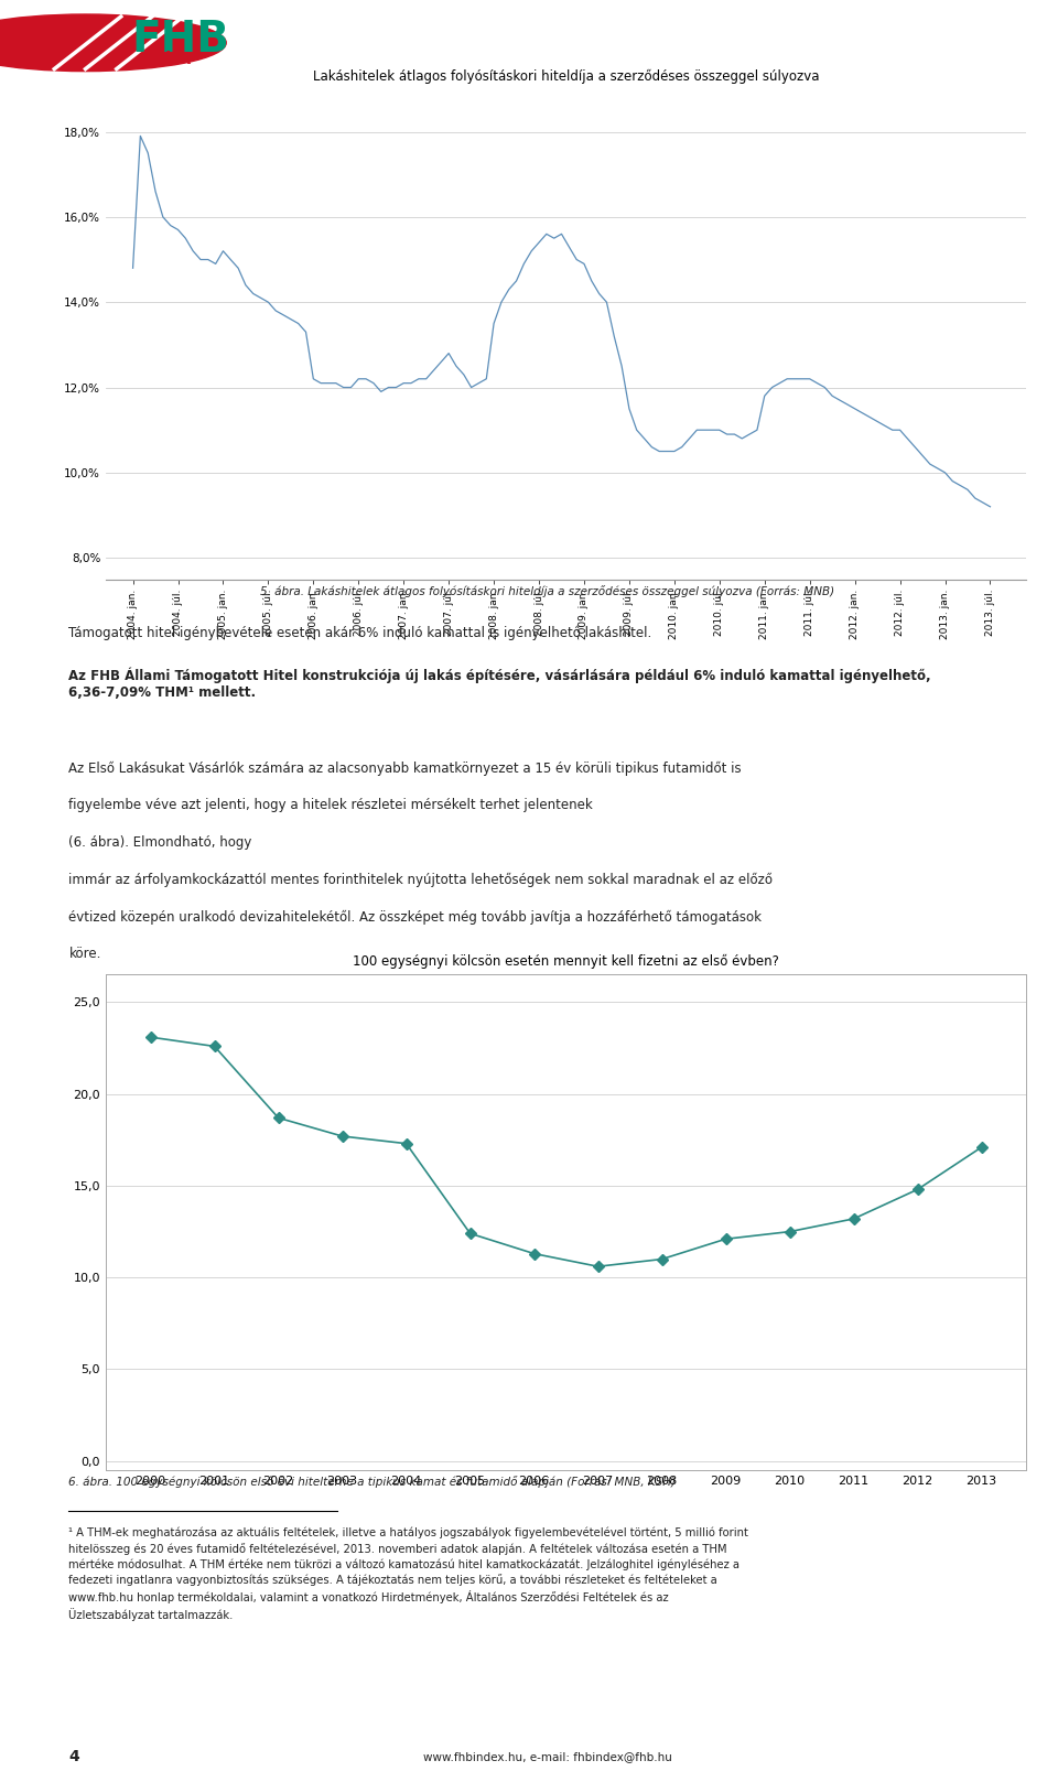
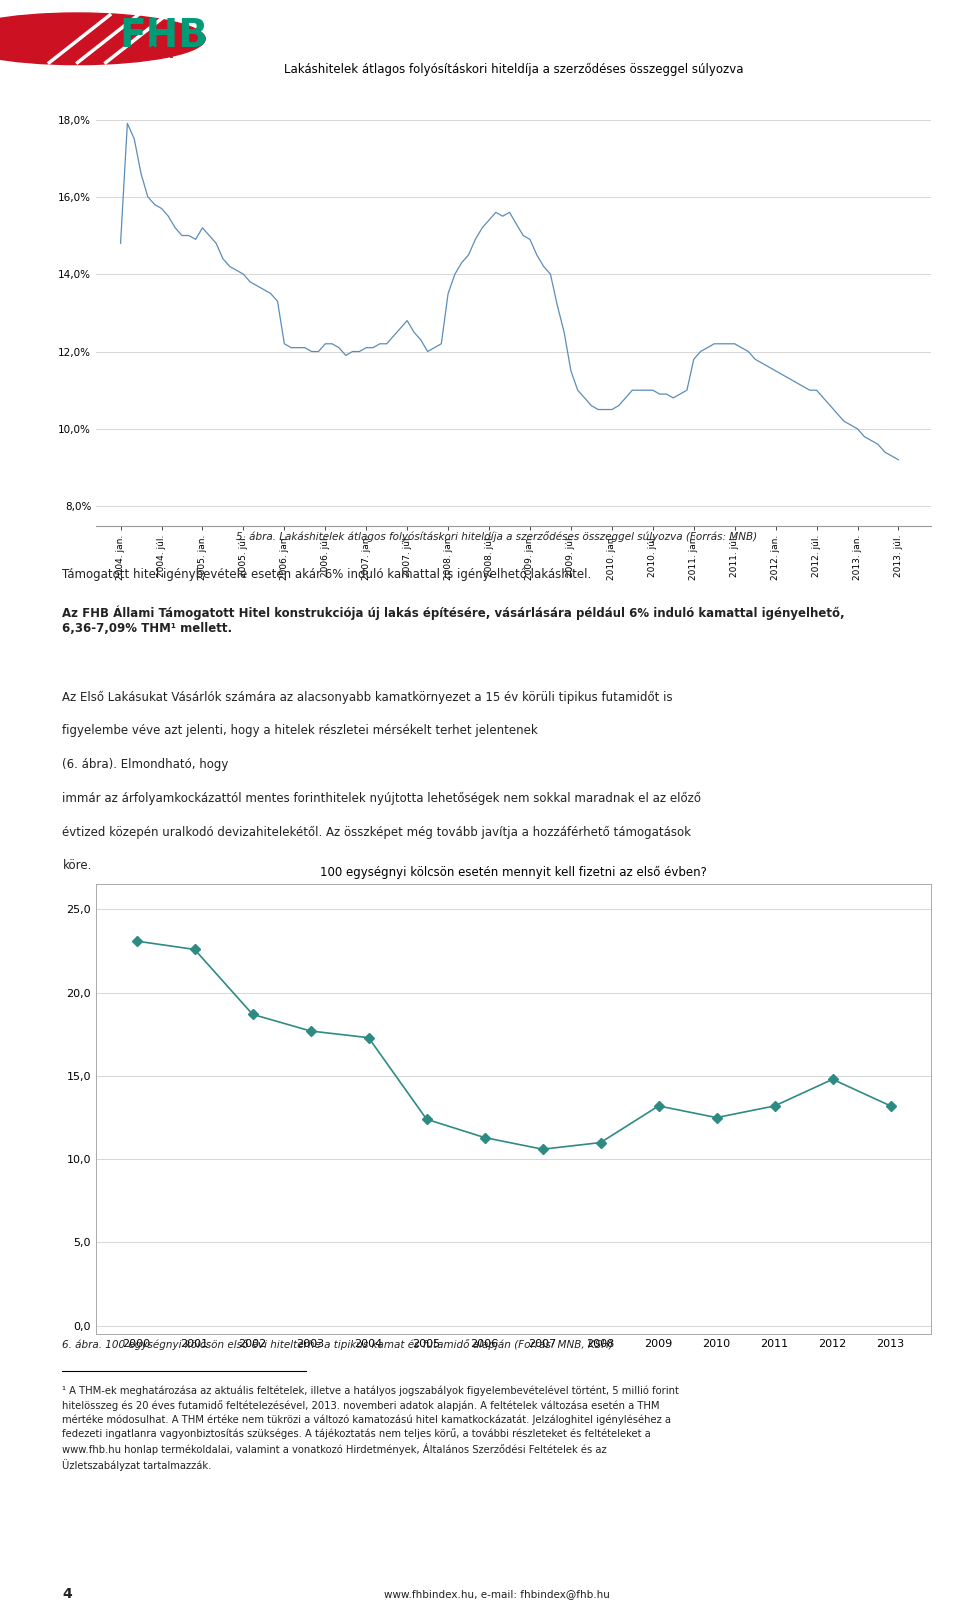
2009: 12,1 -> 13,2
2013: 17,1 -> 13,2
